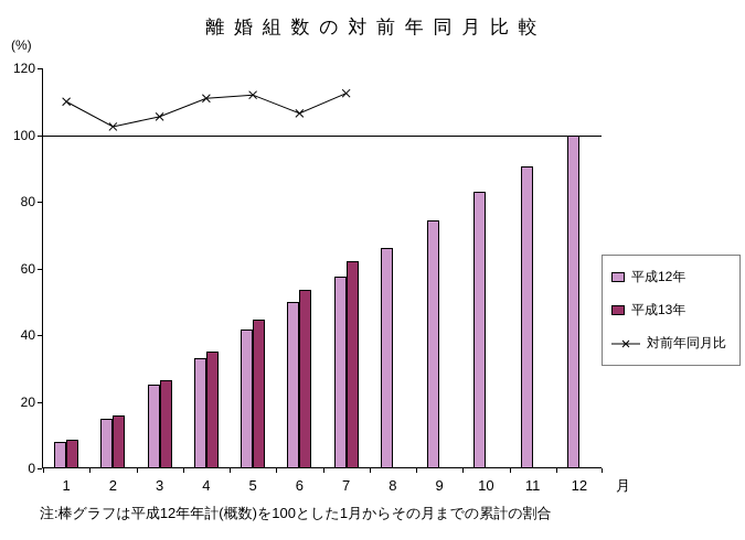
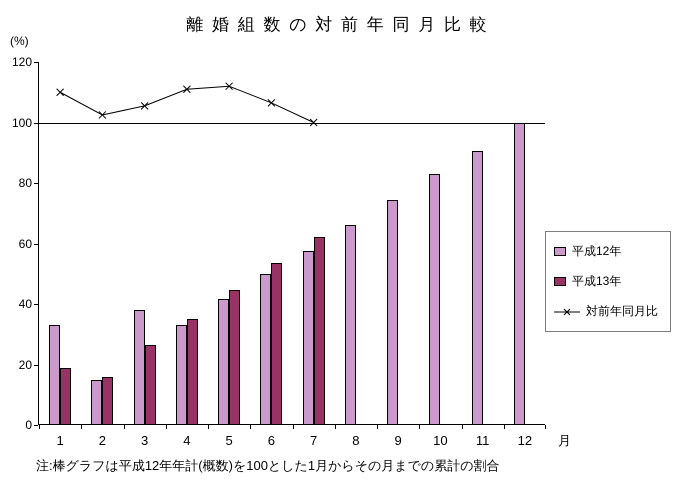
平成12年/1: 8 -> 33
平成13年/1: 8 -> 19
平成12年/3: 25 -> 38
対前年同月比/7: 112 -> 100
